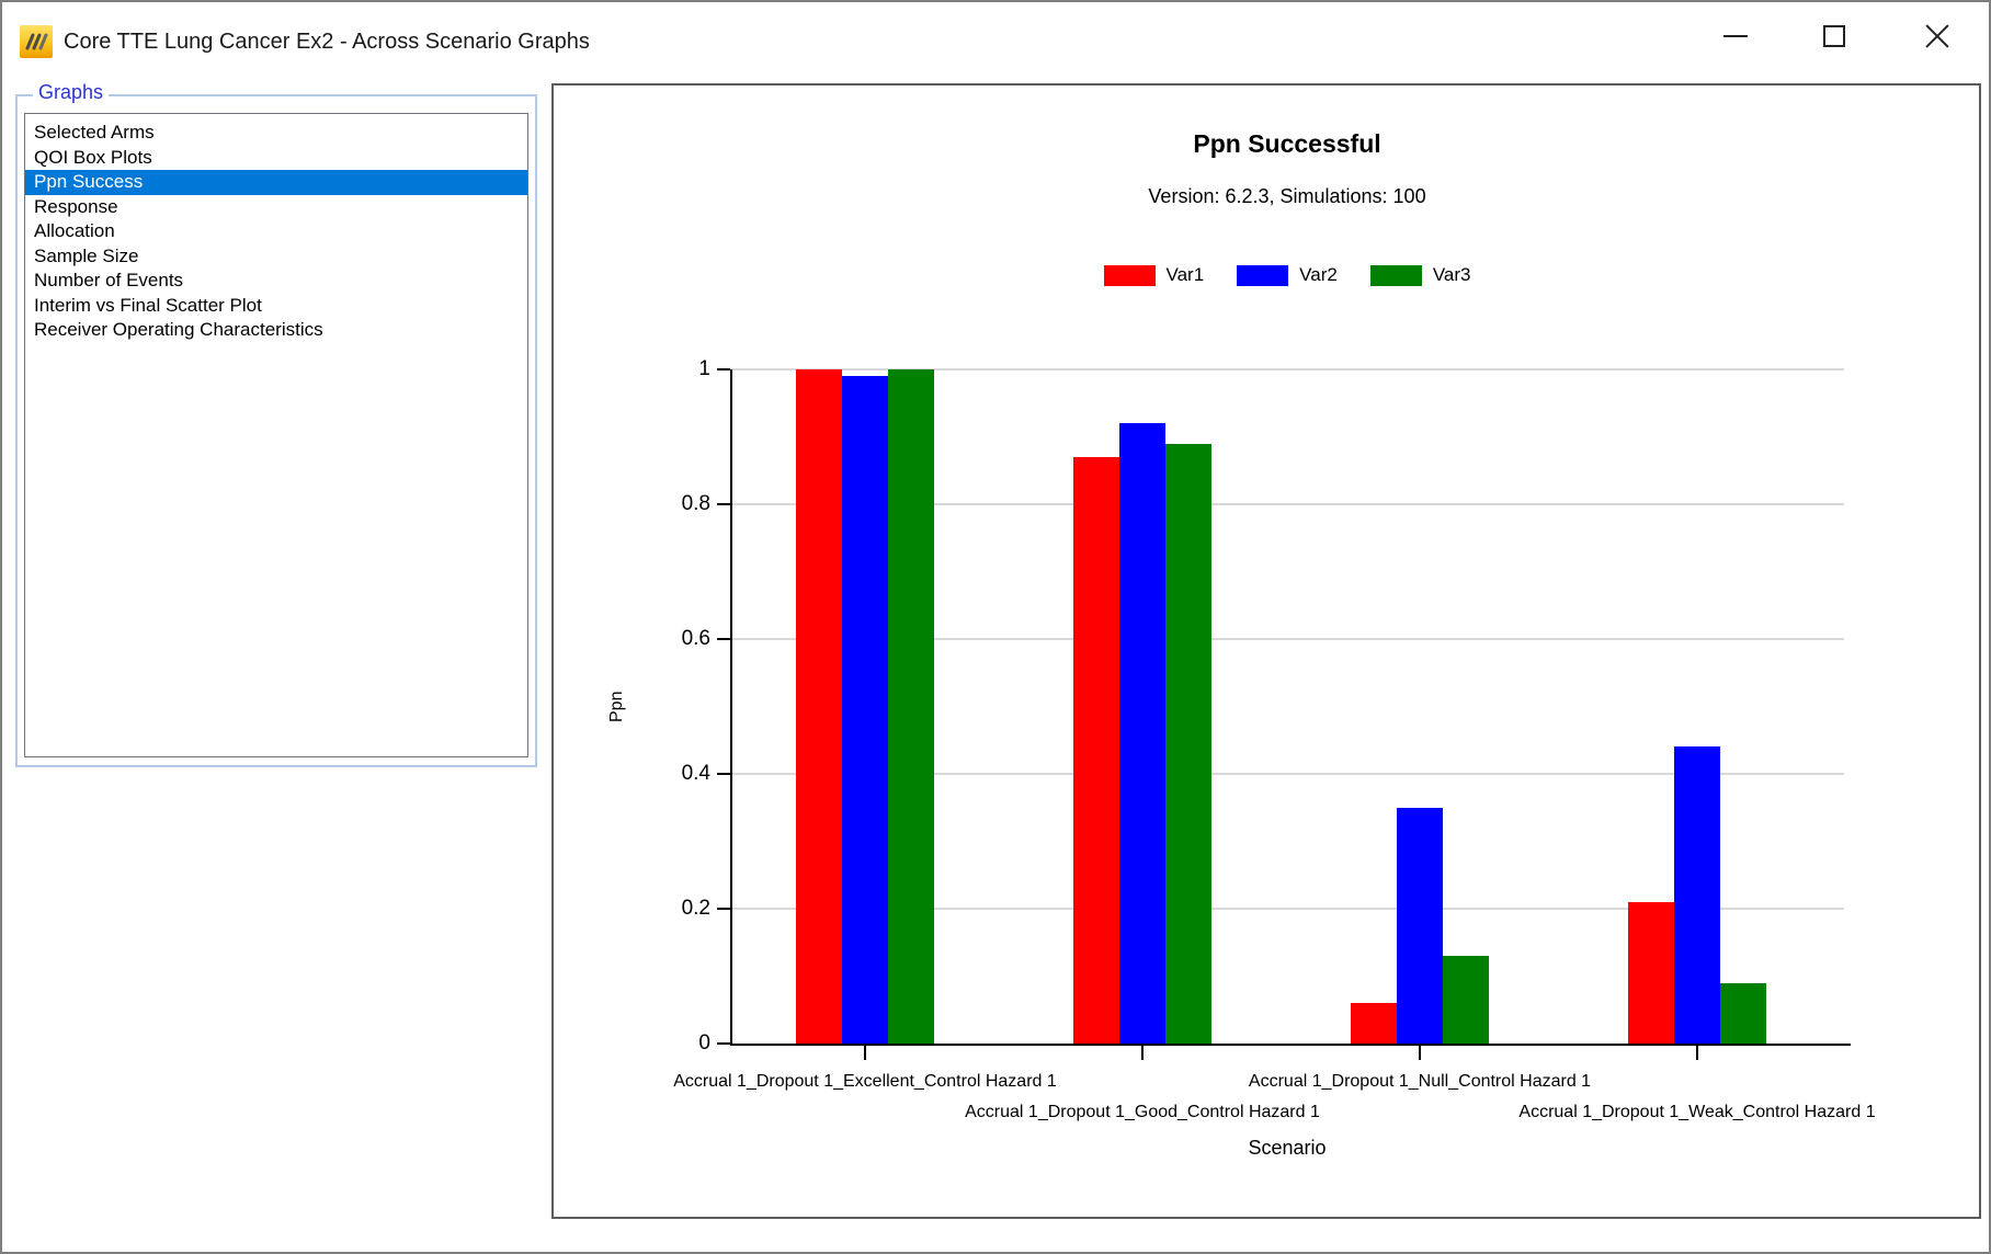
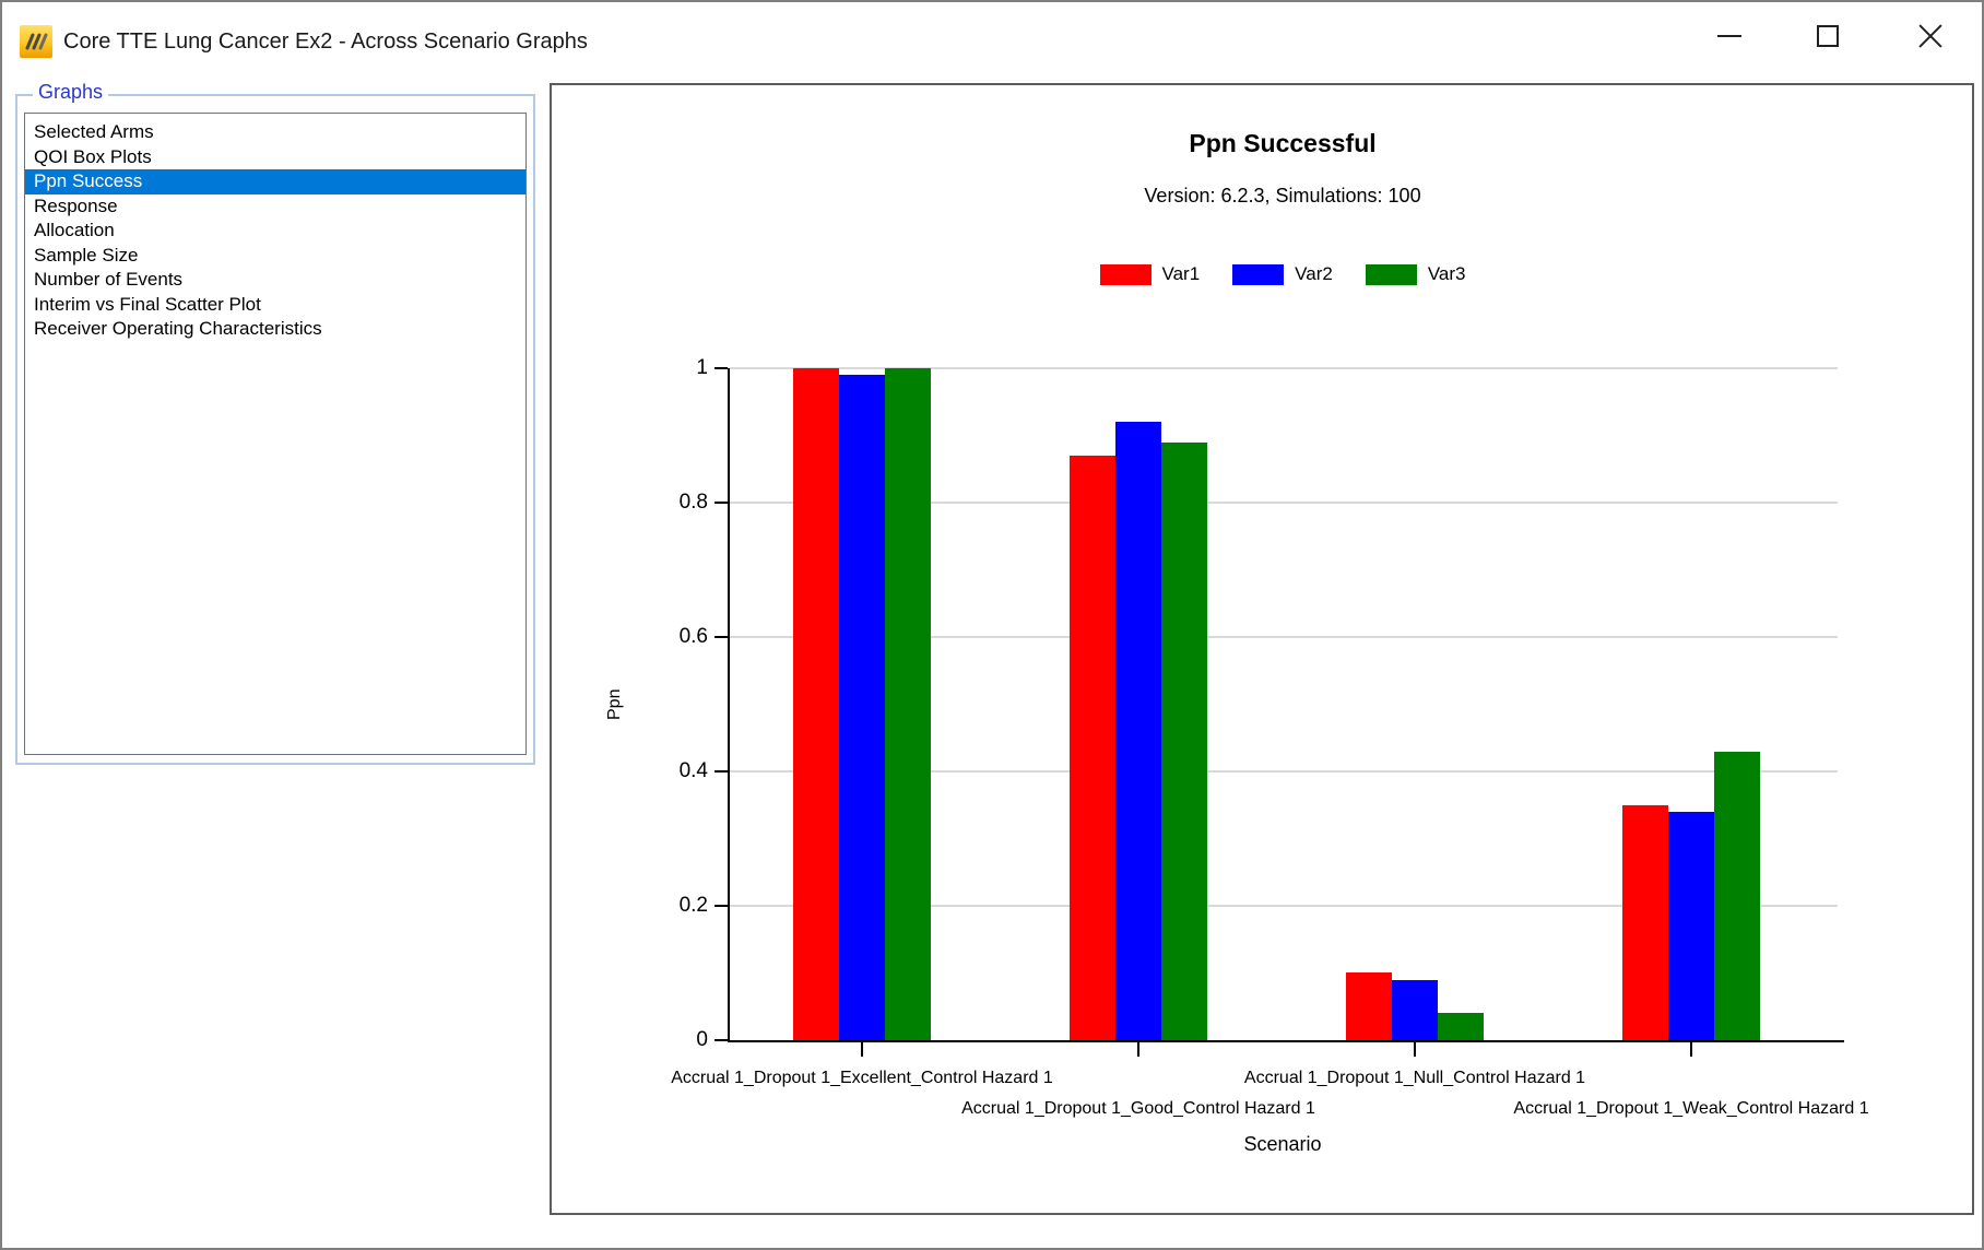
Var1/Accrual 1_Dropout 1_Null_Control Hazard 1: 0.06 -> 0.10
Var2/Accrual 1_Dropout 1_Null_Control Hazard 1: 0.35 -> 0.09
Var3/Accrual 1_Dropout 1_Null_Control Hazard 1: 0.13 -> 0.04
Var1/Accrual 1_Dropout 1_Weak_Control Hazard 1: 0.21 -> 0.35
Var2/Accrual 1_Dropout 1_Weak_Control Hazard 1: 0.44 -> 0.34
Var3/Accrual 1_Dropout 1_Weak_Control Hazard 1: 0.09 -> 0.43
